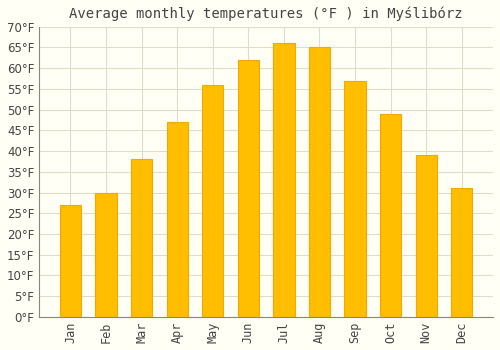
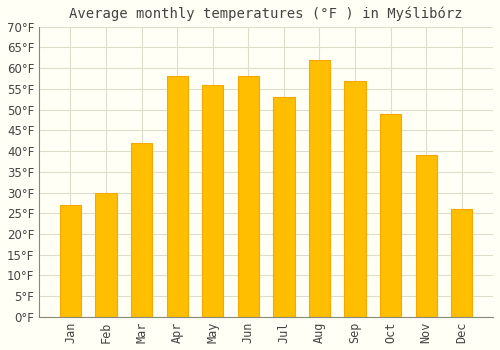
Mar: 38°F -> 42°F
Apr: 47°F -> 58°F
Jun: 62°F -> 58°F
Jul: 66°F -> 53°F
Aug: 65°F -> 62°F
Dec: 31°F -> 26°F
